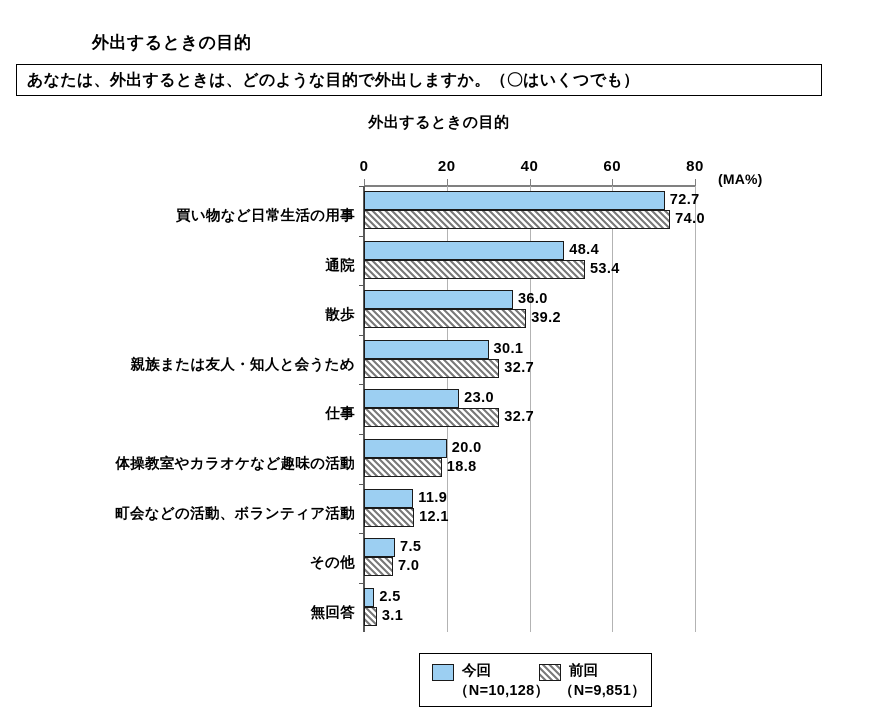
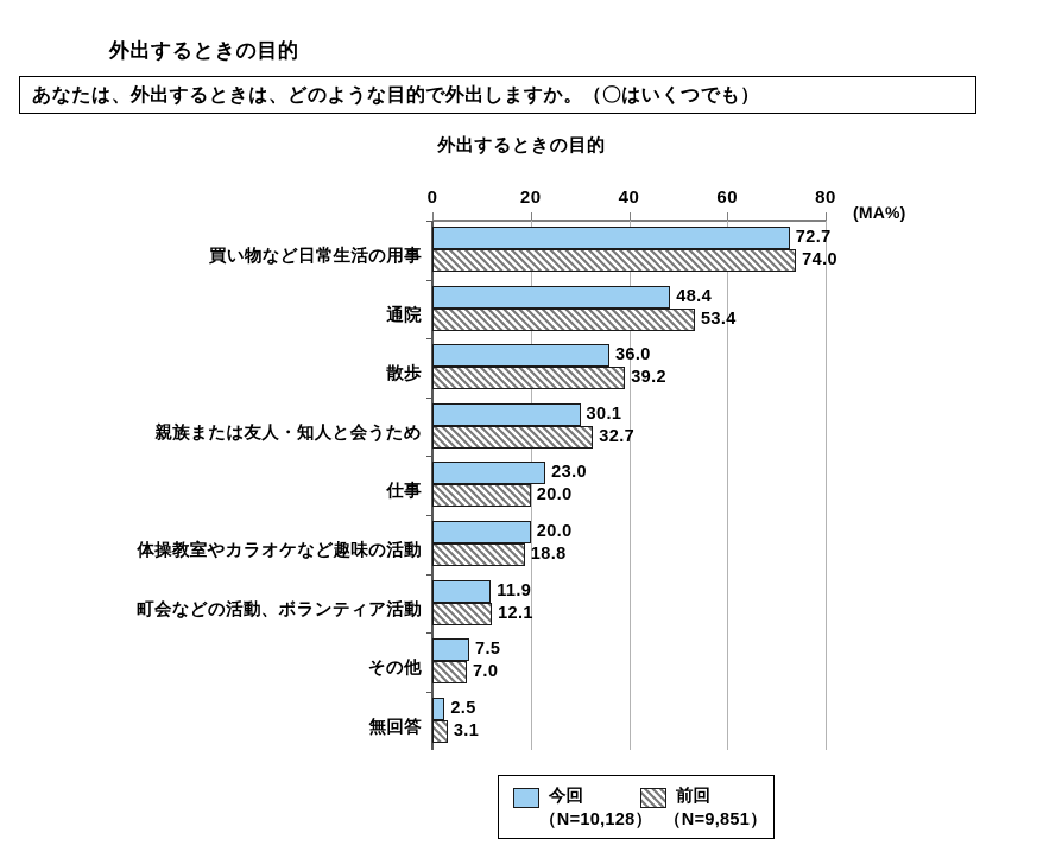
前回/仕事: 32.7 -> 20.0
